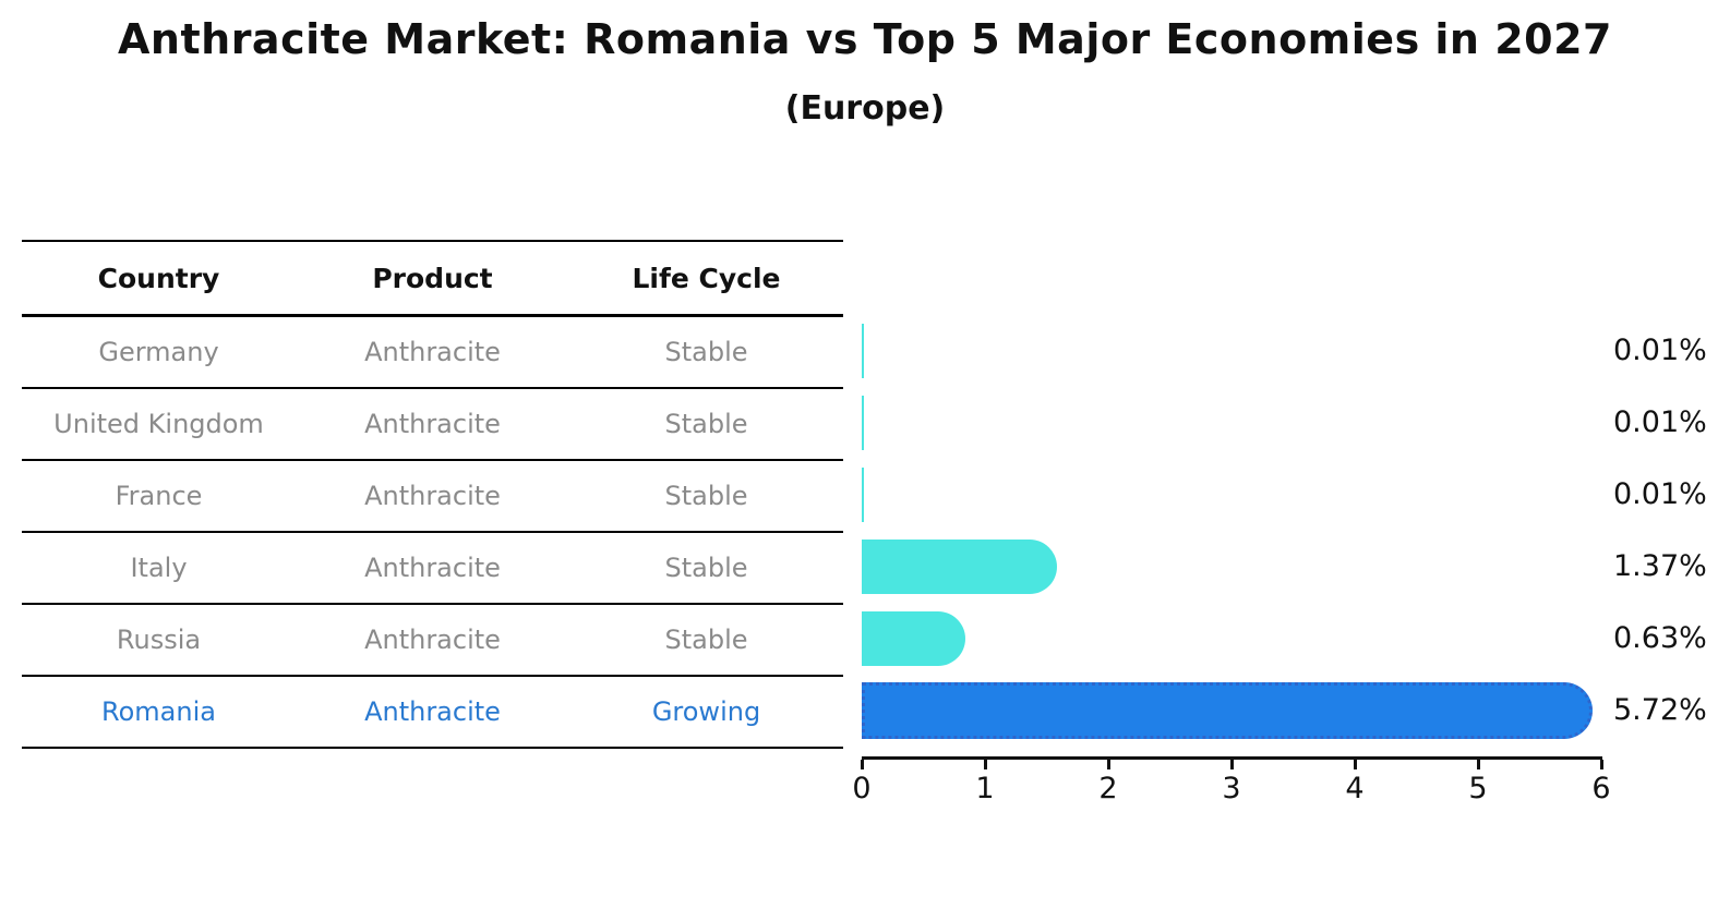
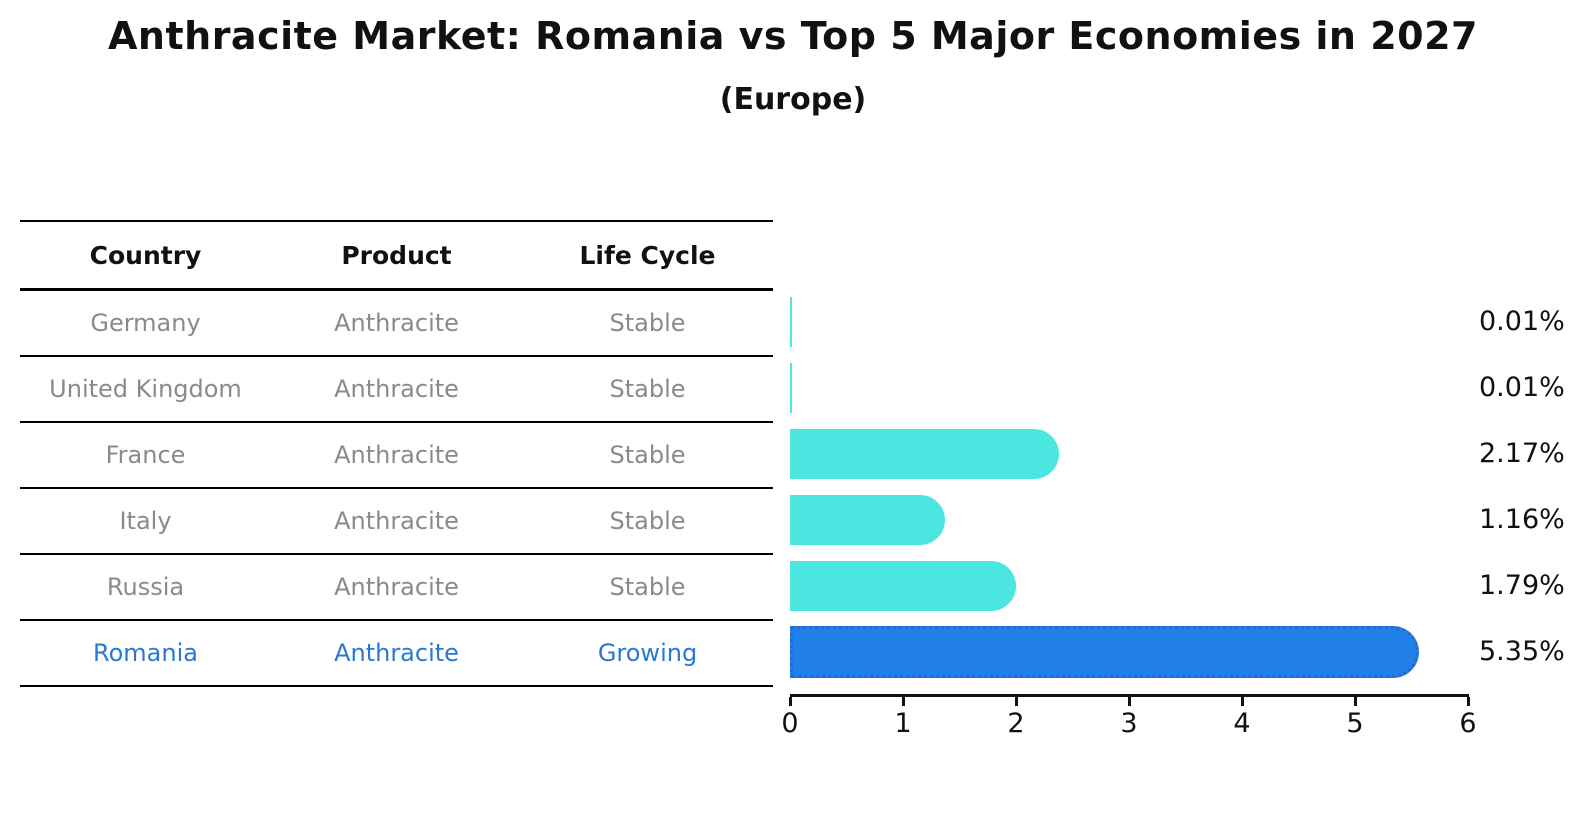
France: 0.01% -> 2.17%
Italy: 1.37% -> 1.16%
Russia: 0.63% -> 1.79%
Romania: 5.72% -> 5.35%
